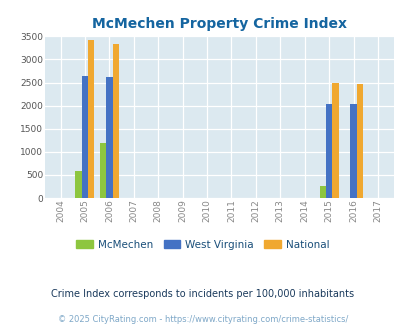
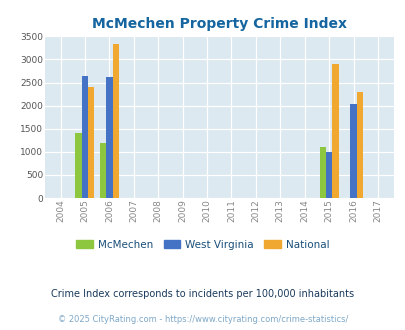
McMechen/2005: 580 -> 1400
National/2005: 3420 -> 2400
McMechen/2015: 250 -> 1100
West Virginia/2015: 2030 -> 1000
National/2015: 2480 -> 2900
National/2016: 2460 -> 2300
